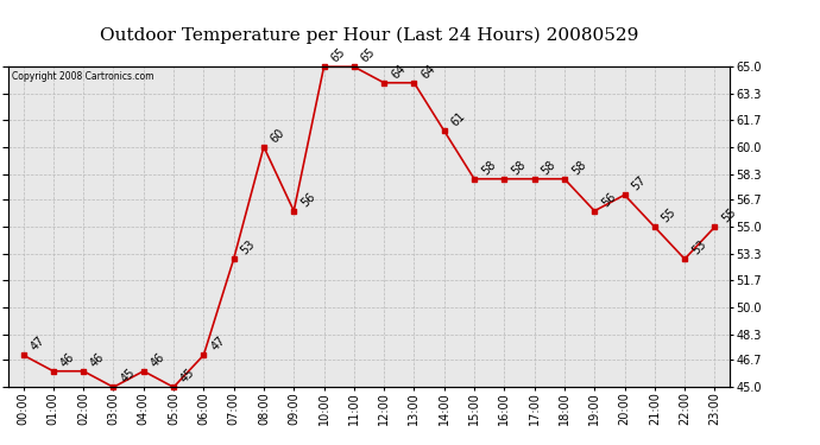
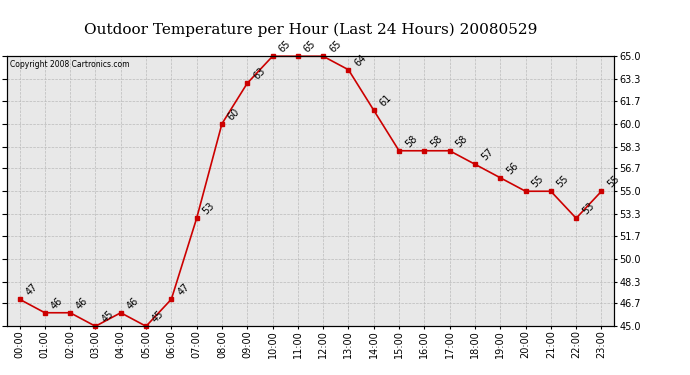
09:00: 56 -> 63
12:00: 64 -> 65
18:00: 58 -> 57
20:00: 57 -> 55
